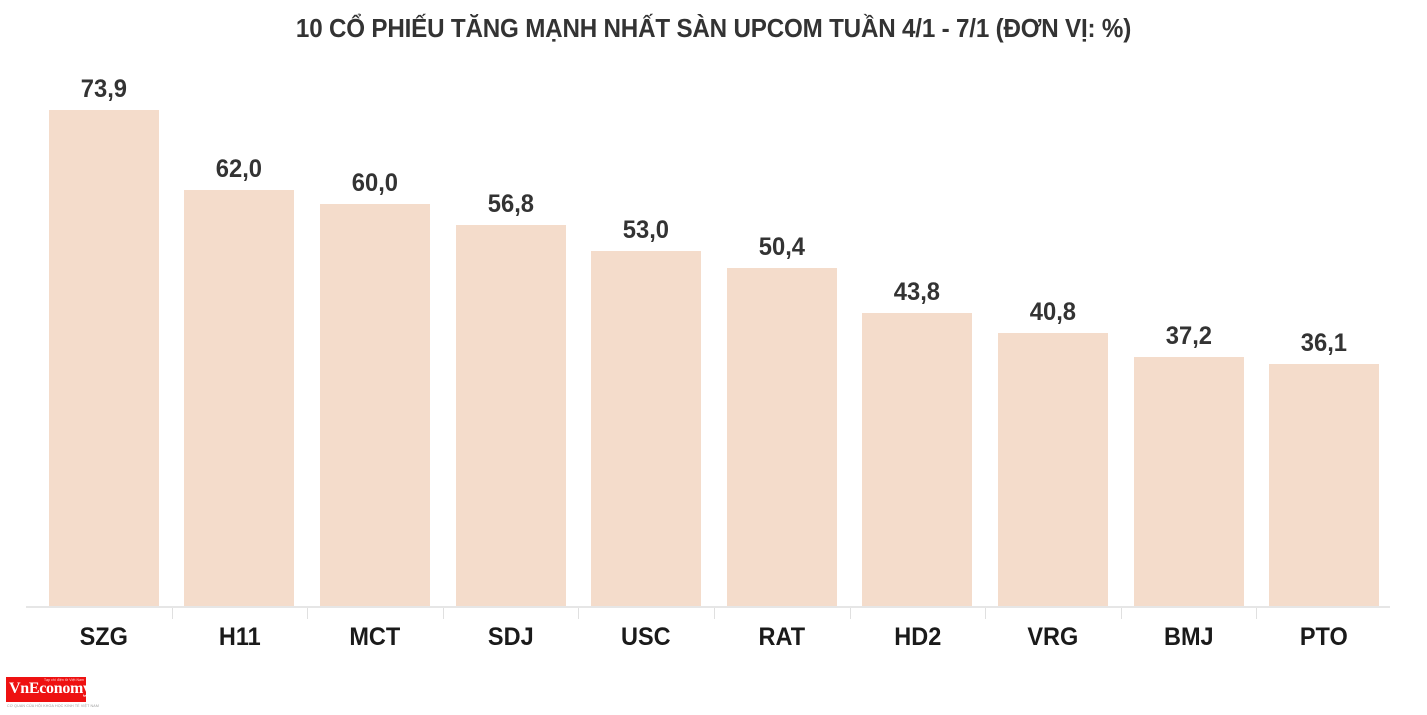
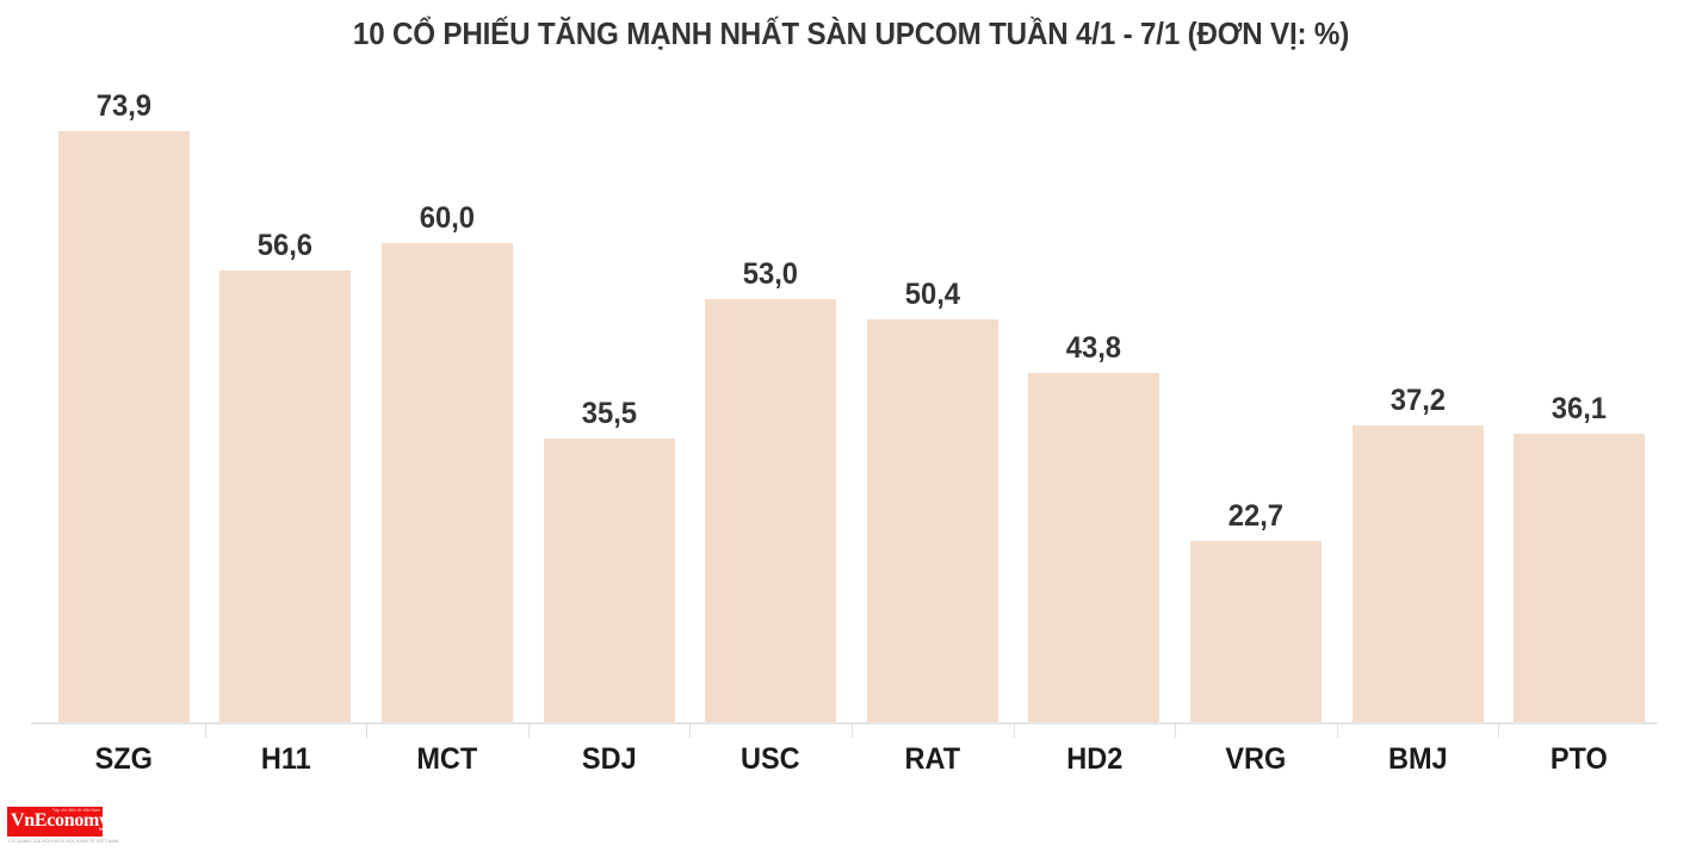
H11: 62,0 -> 56,6
SDJ: 56,8 -> 35,5
VRG: 40,8 -> 22,7
